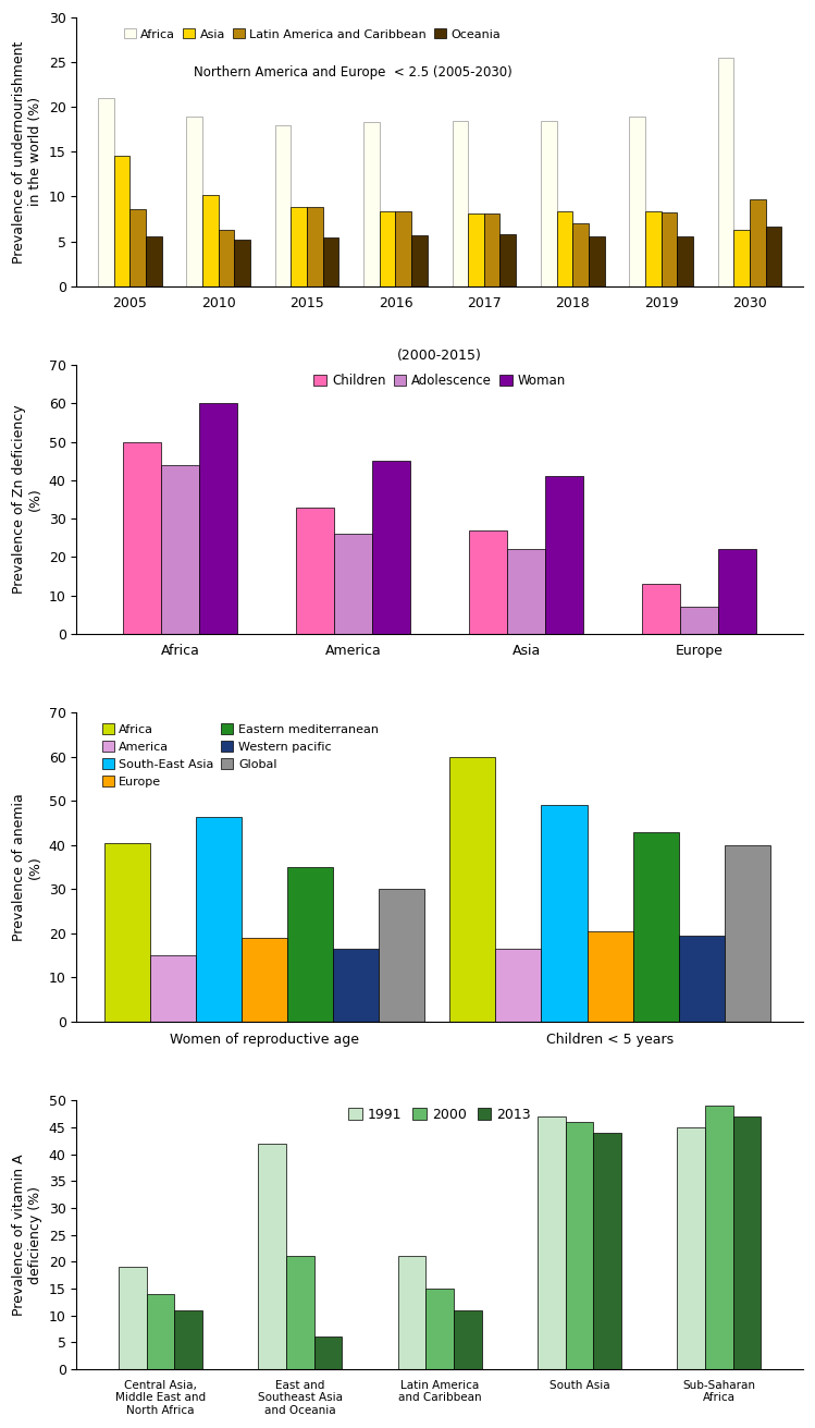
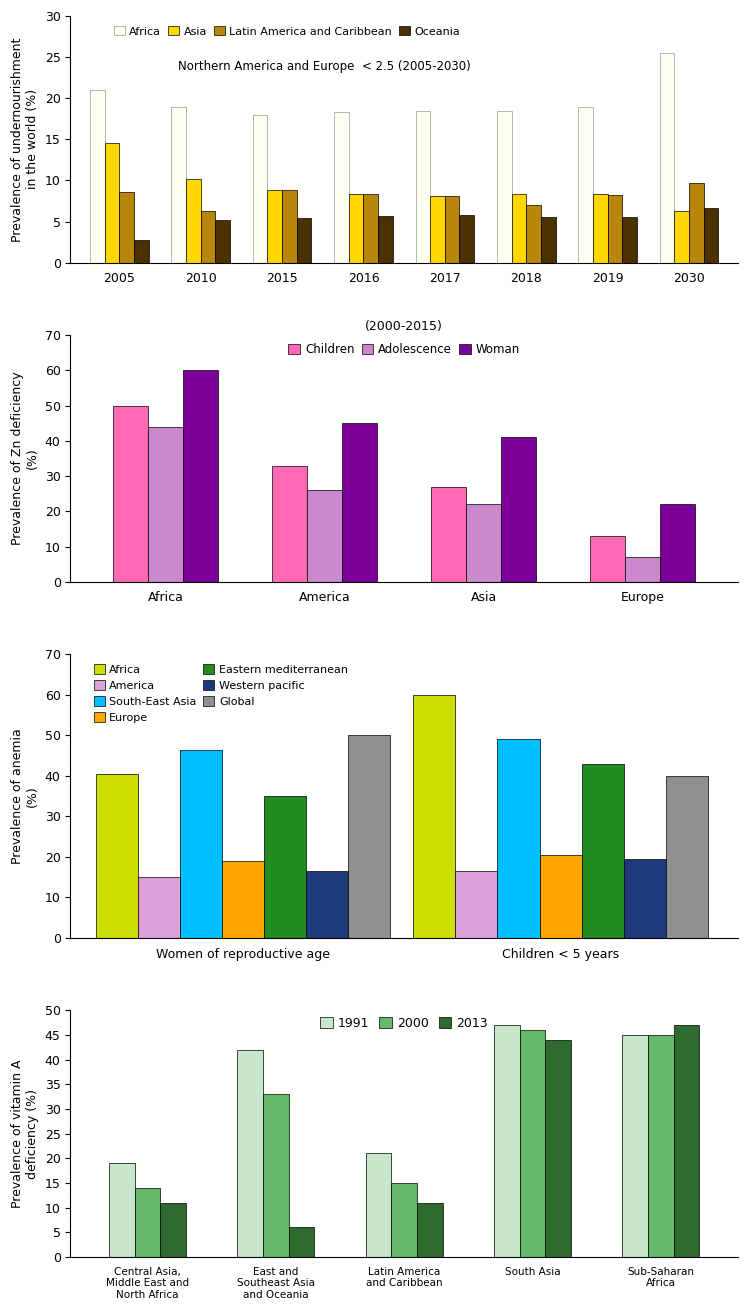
Oceania/2005: 5.5 -> 2.8
Global/Women of reproductive age: 30 -> 50
2000/East and Southeast Asia and Oceania: 21 -> 33
2000/Sub-Saharan Africa: 49 -> 45
